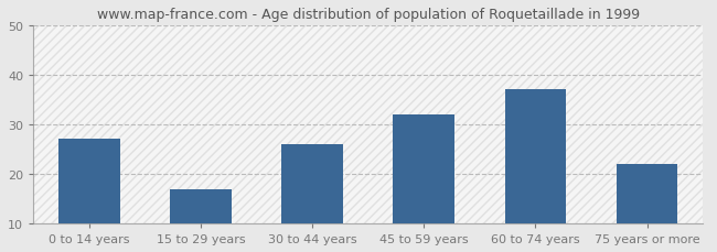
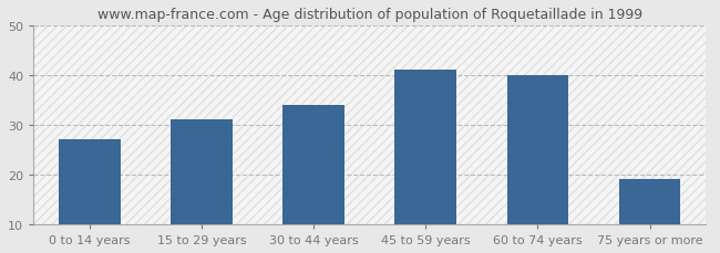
15 to 29 years: 17 -> 31
30 to 44 years: 26 -> 34
45 to 59 years: 32 -> 41
60 to 74 years: 37 -> 40
75 years or more: 22 -> 19
